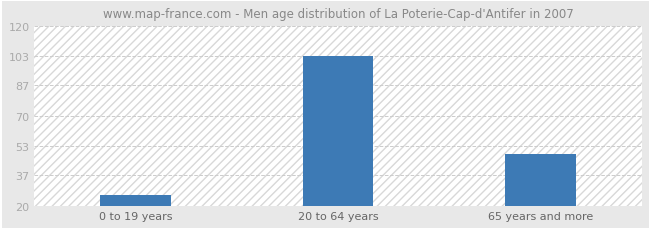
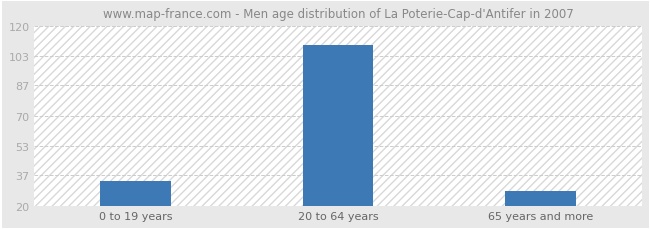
0 to 19 years: 26 -> 34
20 to 64 years: 103 -> 109
65 years and more: 49 -> 28
